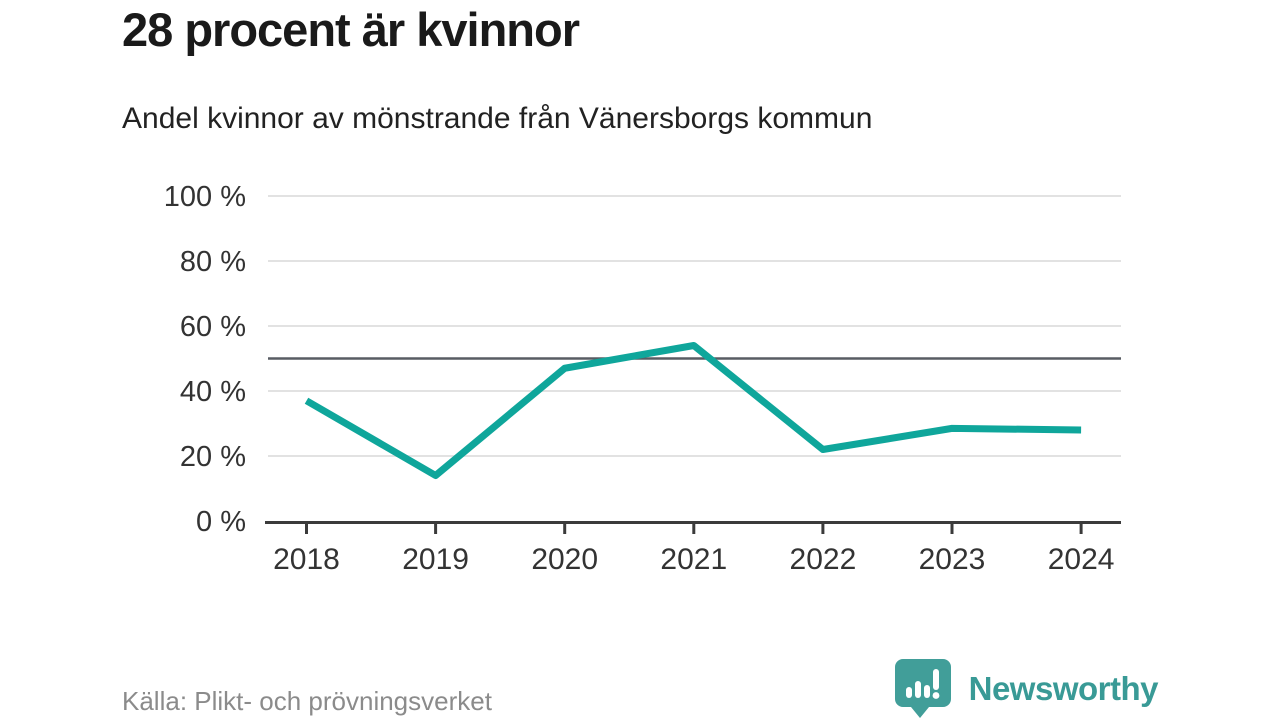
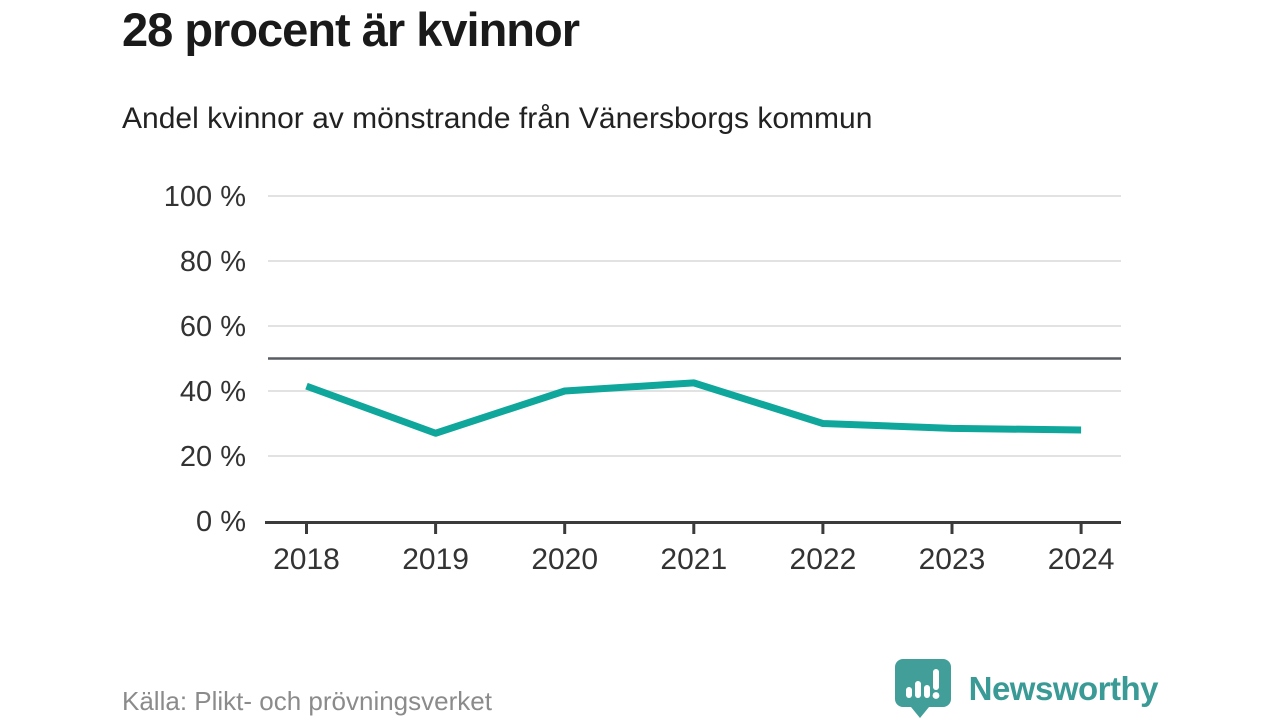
2018: 37% -> 42%
2019: 14% -> 27%
2020: 47% -> 40%
2021: 54% -> 42%
2022: 22% -> 30%
